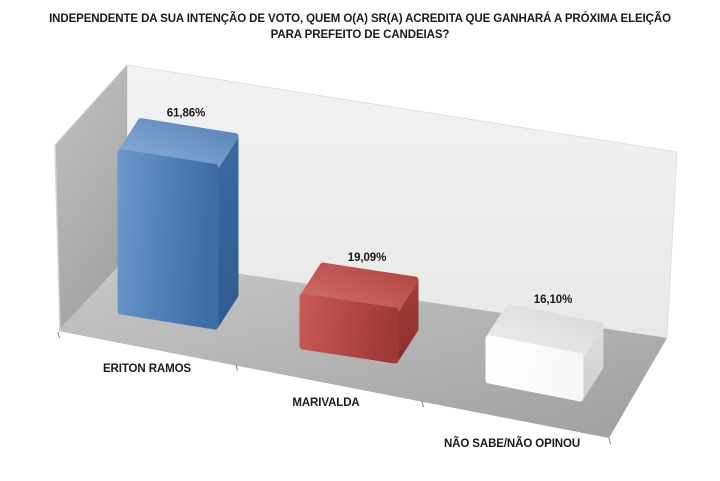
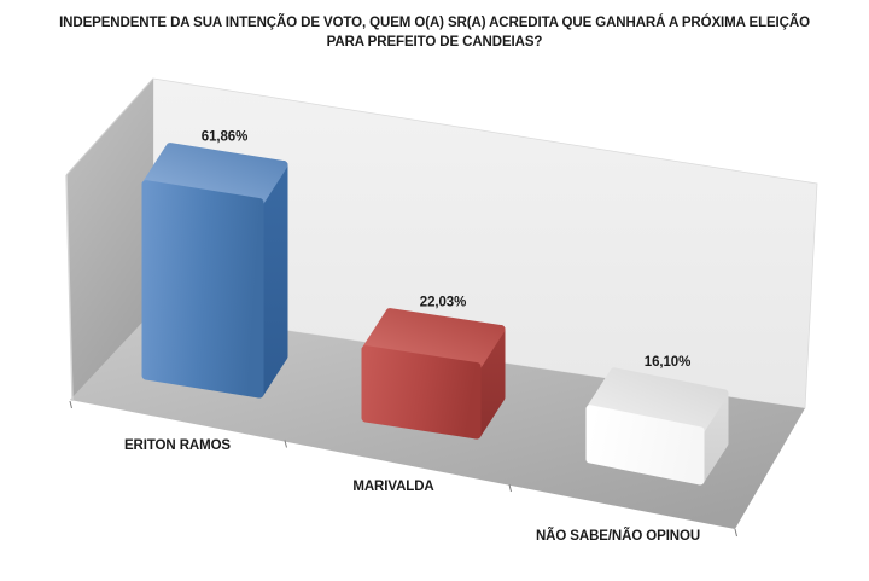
MARIVALDA: 19,09% -> 22,03%
